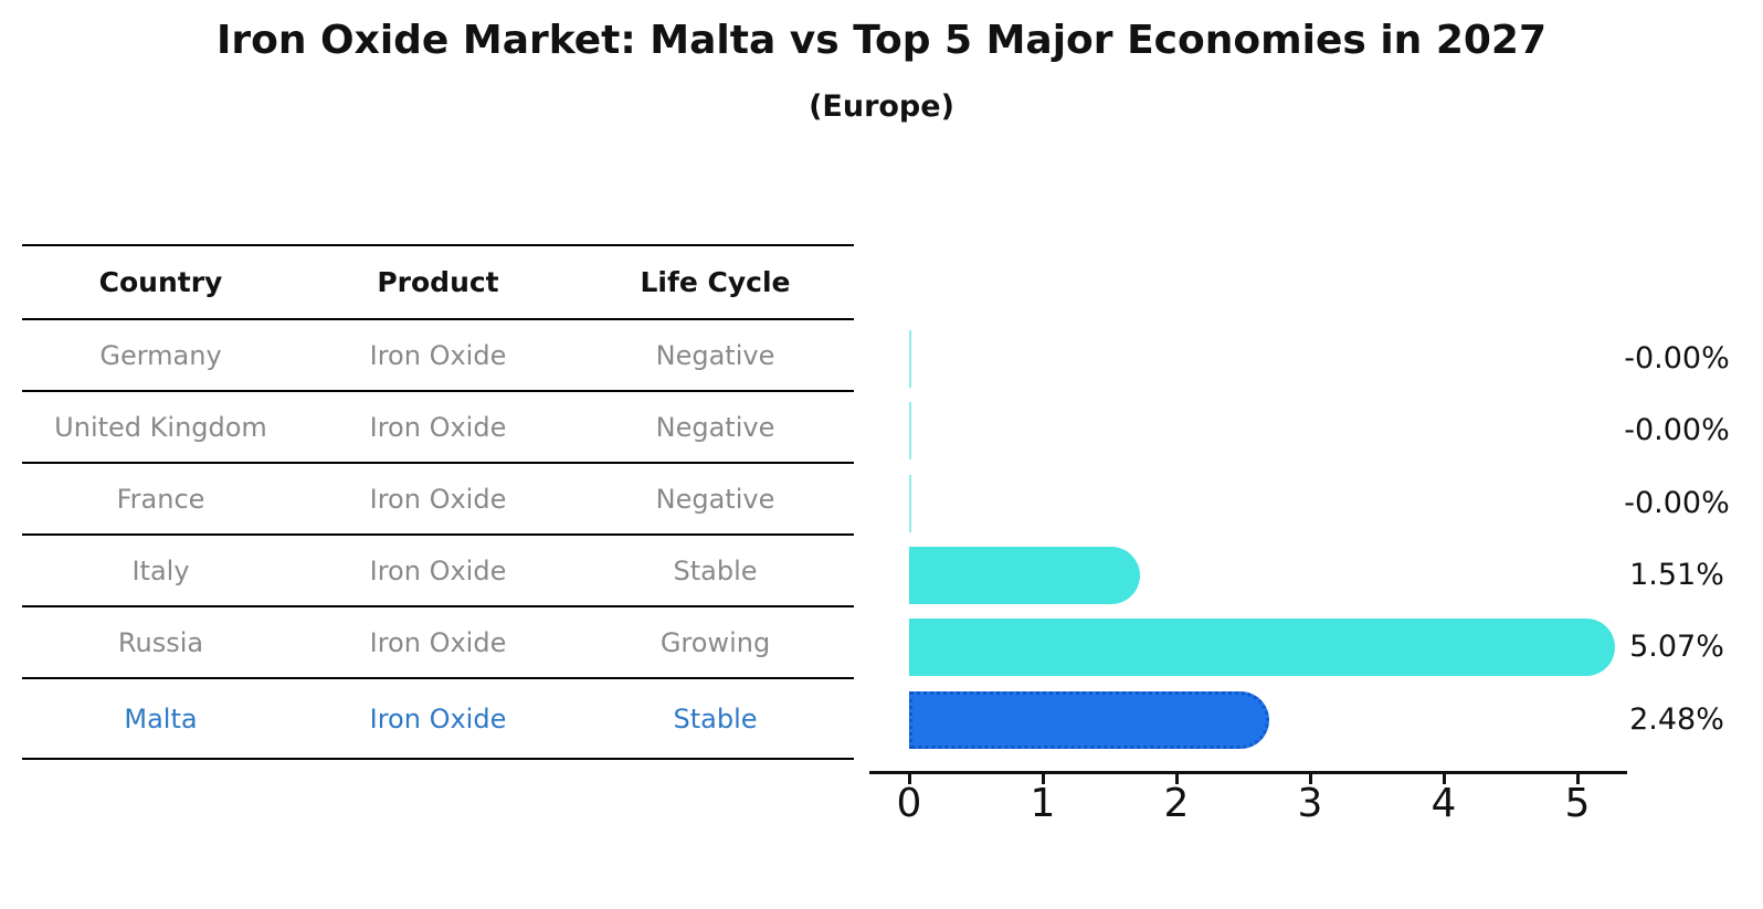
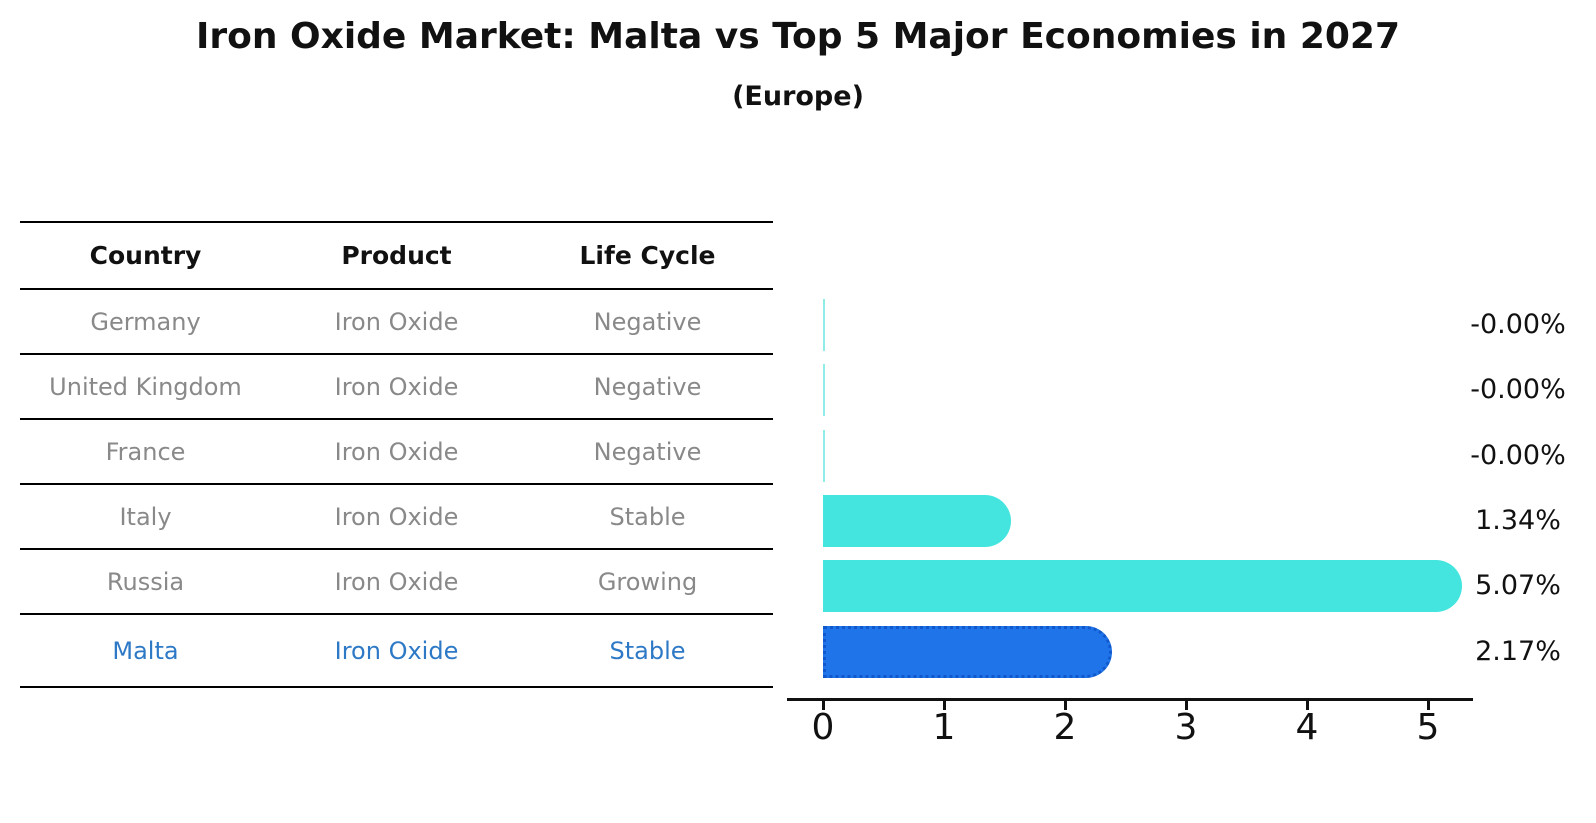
Italy: 1.51% -> 1.34%
Malta: 2.48% -> 2.17%
